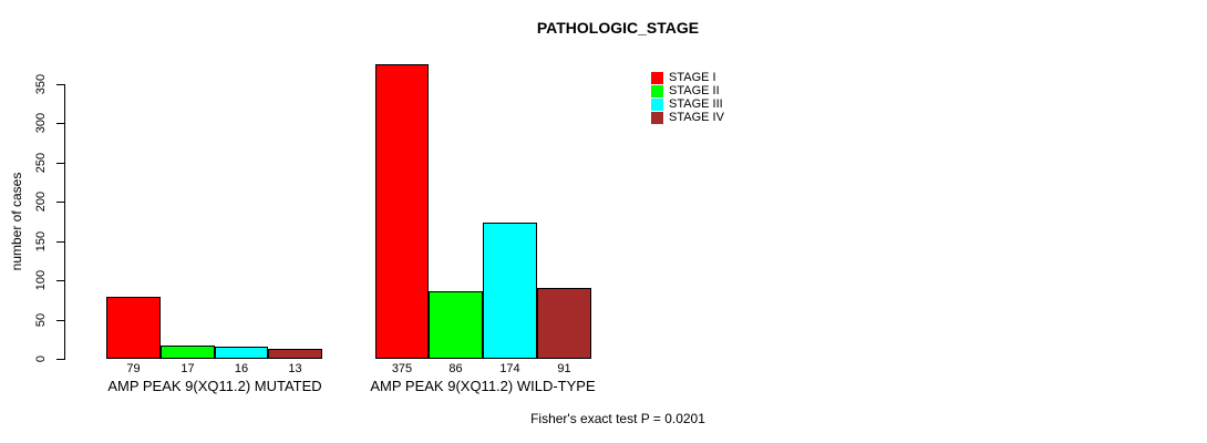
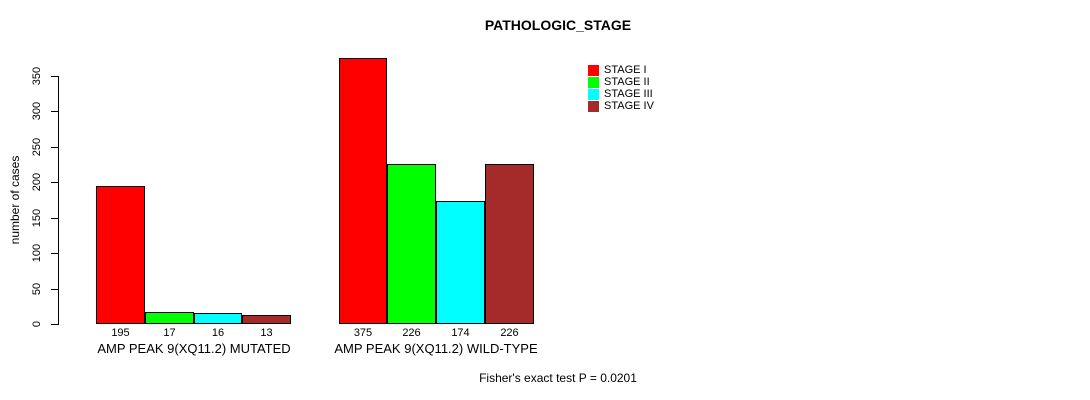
STAGE I/AMP PEAK 9(XQ11.2) MUTATED: 79 -> 195
STAGE II/AMP PEAK 9(XQ11.2) WILD-TYPE: 86 -> 226
STAGE IV/AMP PEAK 9(XQ11.2) WILD-TYPE: 91 -> 226
